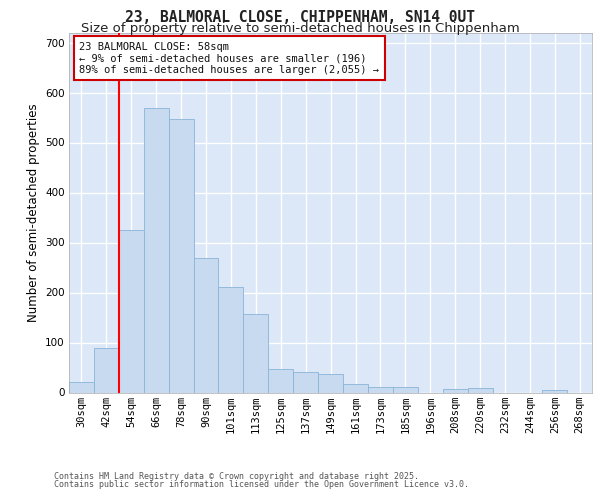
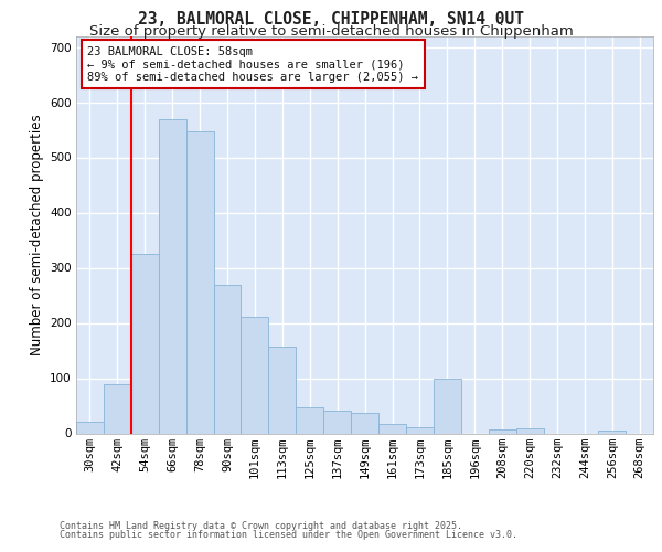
185sqm: 12 -> 100
